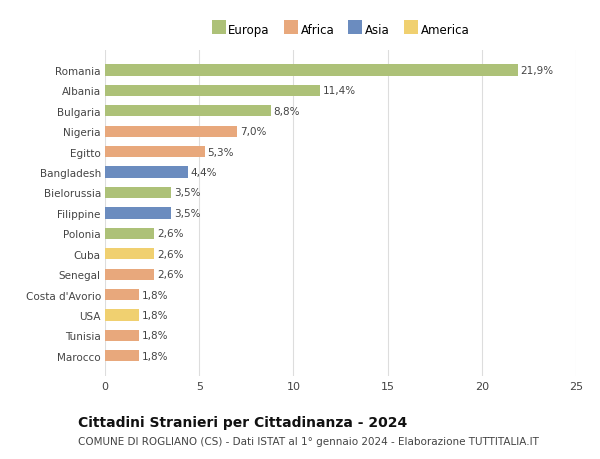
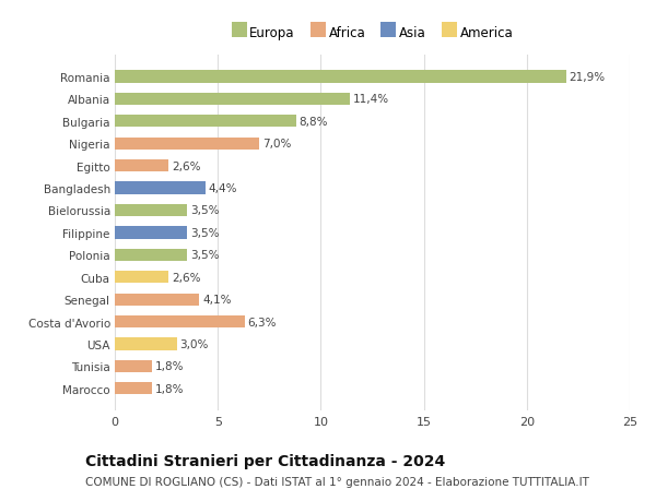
Egitto: 5,3% -> 2,6%
Polonia: 2,6% -> 3,5%
Senegal: 2,6% -> 4,1%
Costa d'Avorio: 1,8% -> 6,3%
USA: 1,8% -> 3,0%
